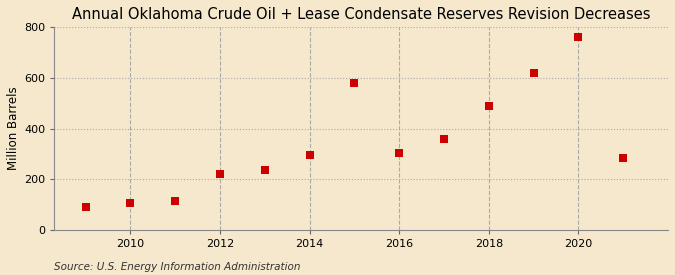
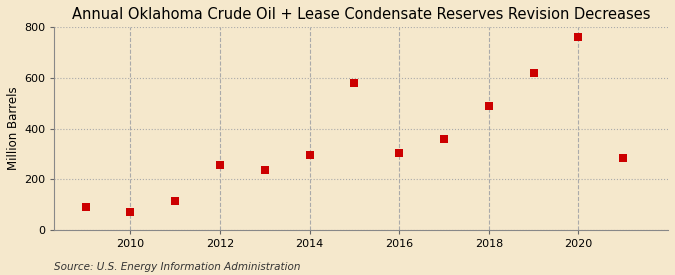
2010: 105 -> 70
2012: 220 -> 255
